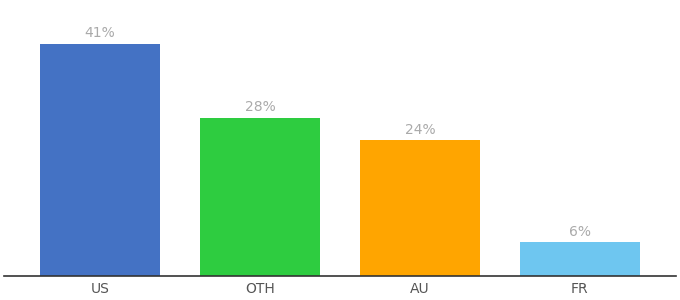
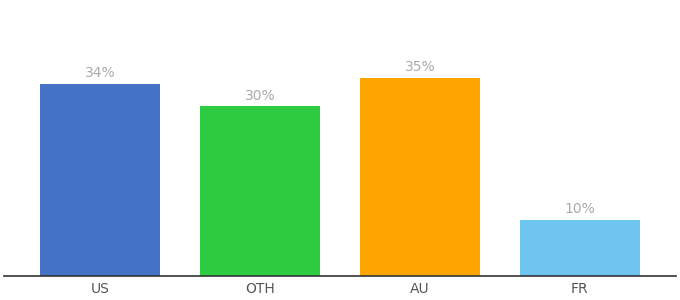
US: 41% -> 34%
OTH: 28% -> 30%
AU: 24% -> 35%
FR: 6% -> 10%
